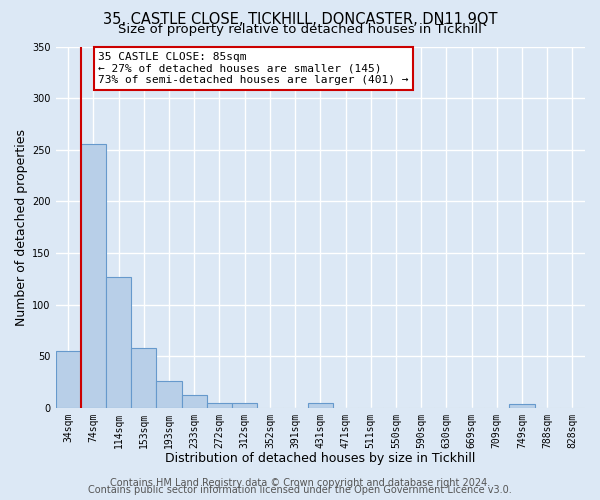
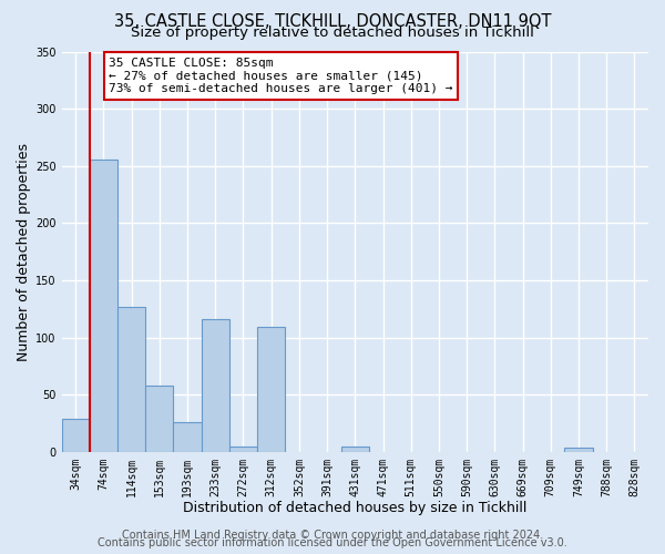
34sqm: 55 -> 29
233sqm: 12 -> 116
312sqm: 5 -> 109
